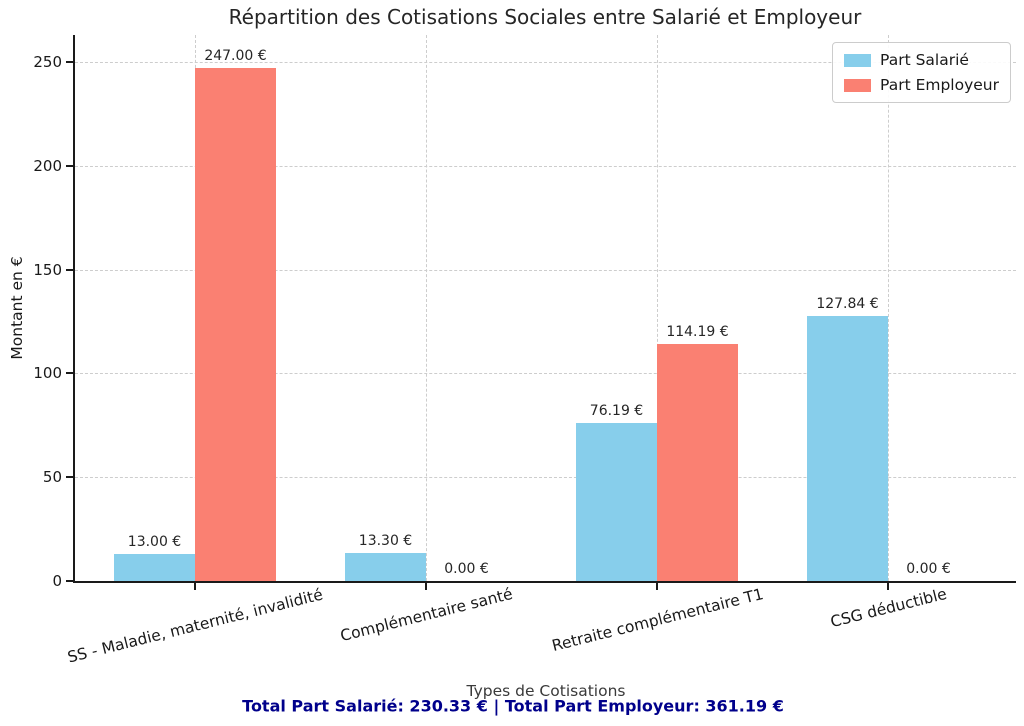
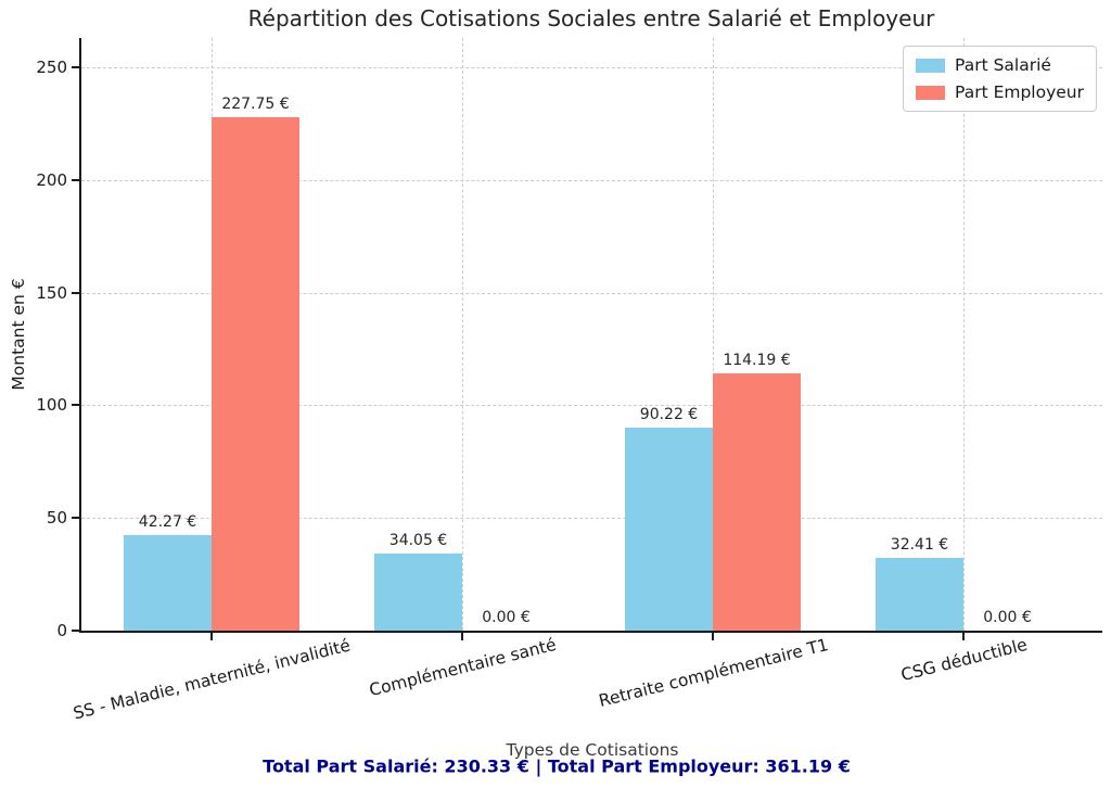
Part Salarié/SS - Maladie, maternité, invalidité: 13.00 -> 42.27
Part Employeur/SS - Maladie, maternité, invalidité: 247.00 -> 227.75
Part Salarié/Complémentaire santé: 13.30 -> 34.05
Part Salarié/Retraite complémentaire T1: 76.19 -> 90.22
Part Salarié/CSG déductible: 127.84 -> 32.41
